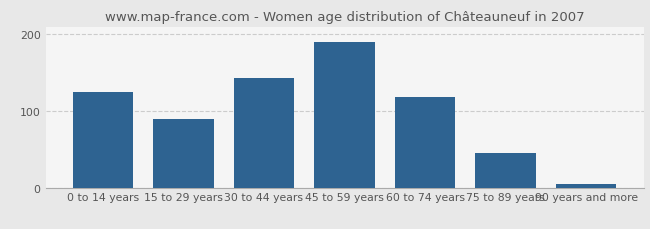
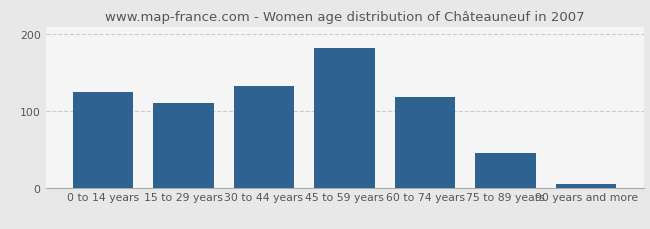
15 to 29 years: 90 -> 110
30 to 44 years: 143 -> 132
45 to 59 years: 190 -> 182
